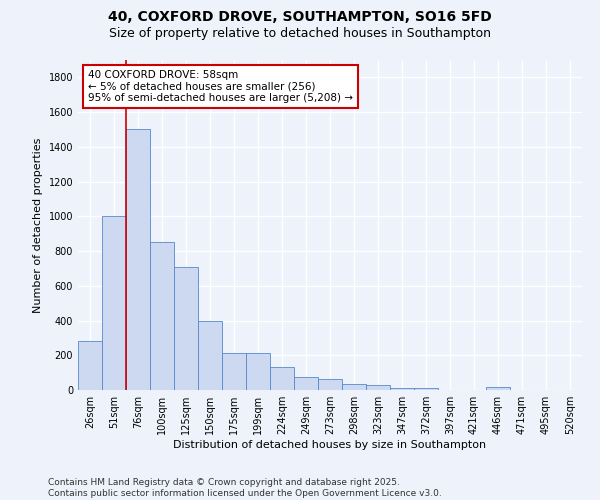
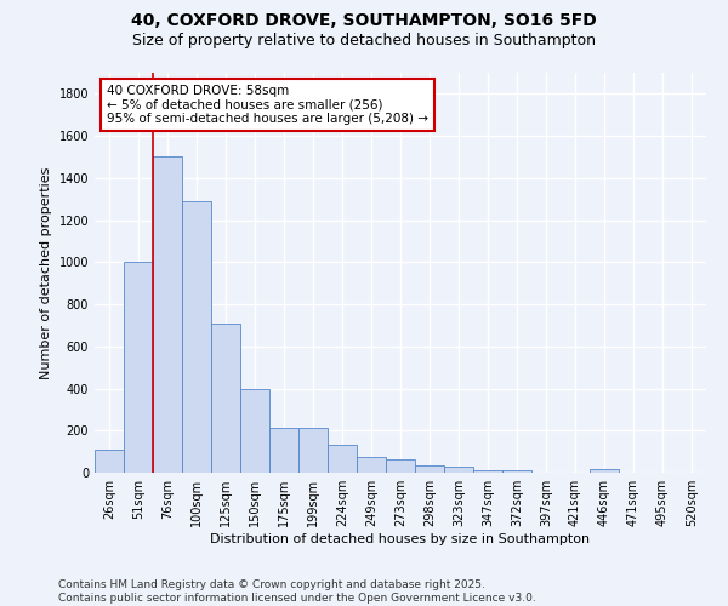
26sqm: 280 -> 110
100sqm: 850 -> 1290
